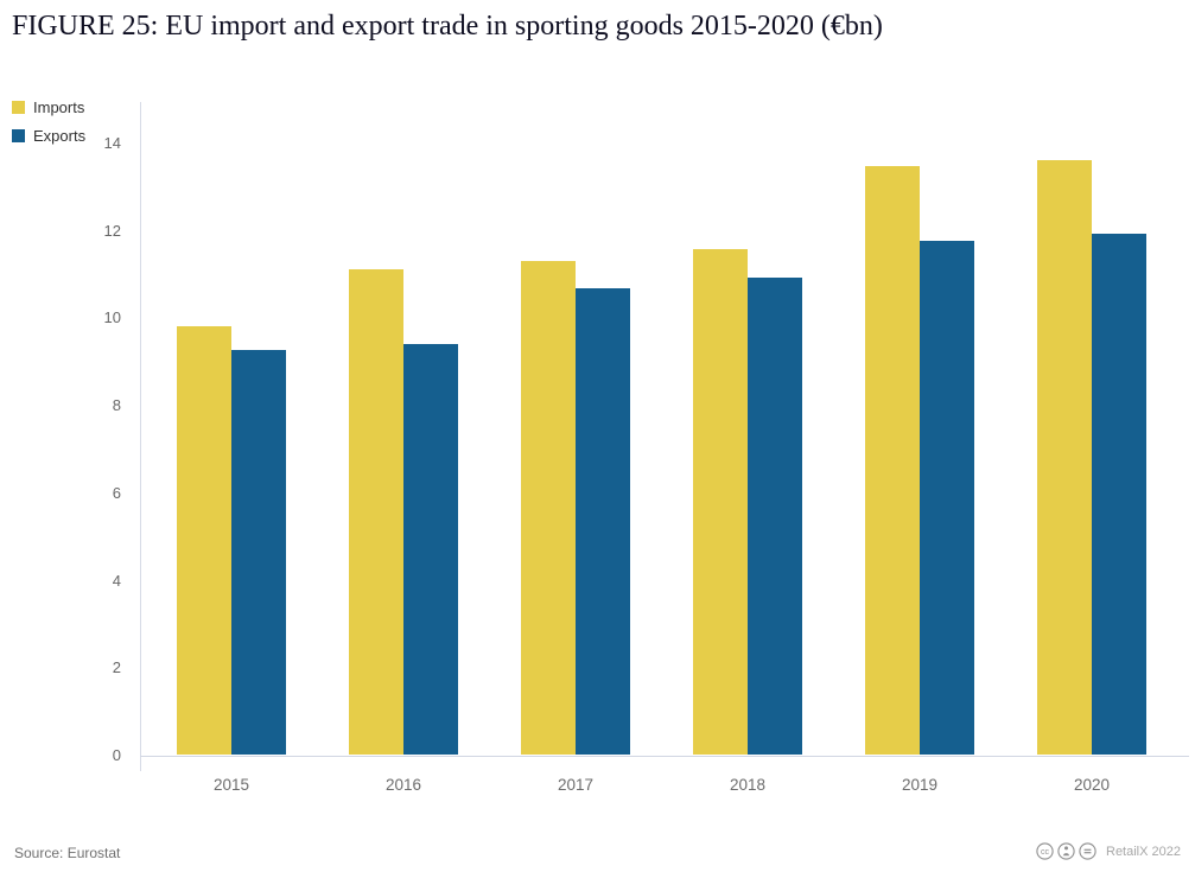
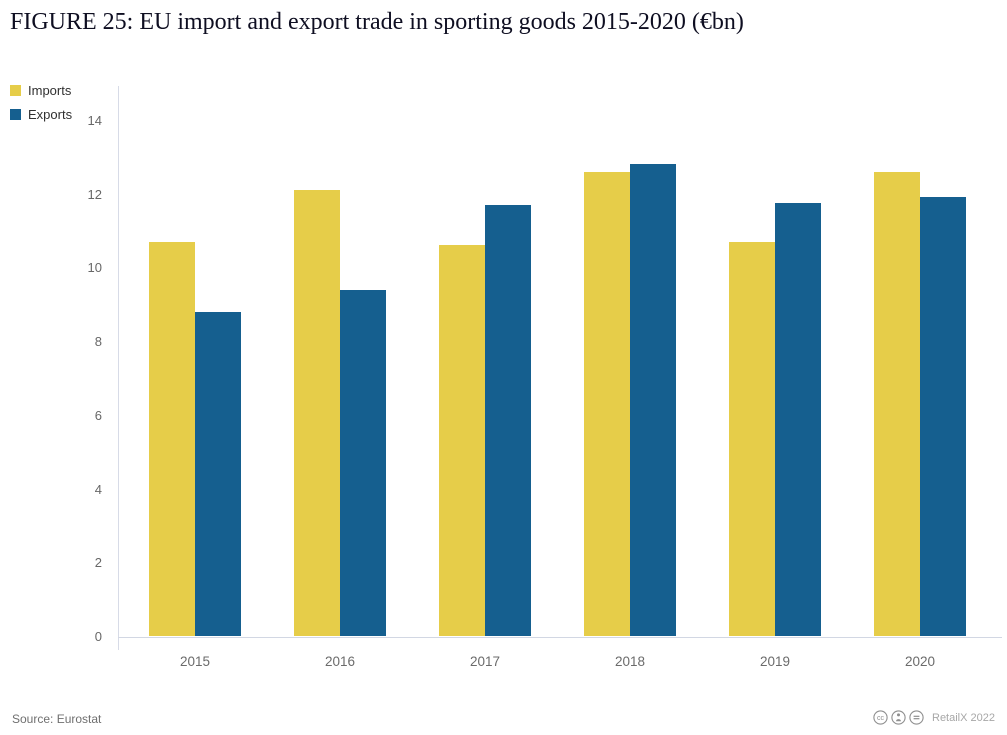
Imports/2015: 9.8 -> 10.7
Exports/2015: 9.2 -> 8.8
Imports/2016: 11.1 -> 12.1
Imports/2017: 11.3 -> 10.6
Exports/2017: 10.7 -> 11.7
Imports/2018: 11.6 -> 12.6
Exports/2018: 10.9 -> 12.8
Imports/2019: 13.4 -> 10.7
Imports/2020: 13.6 -> 12.6
